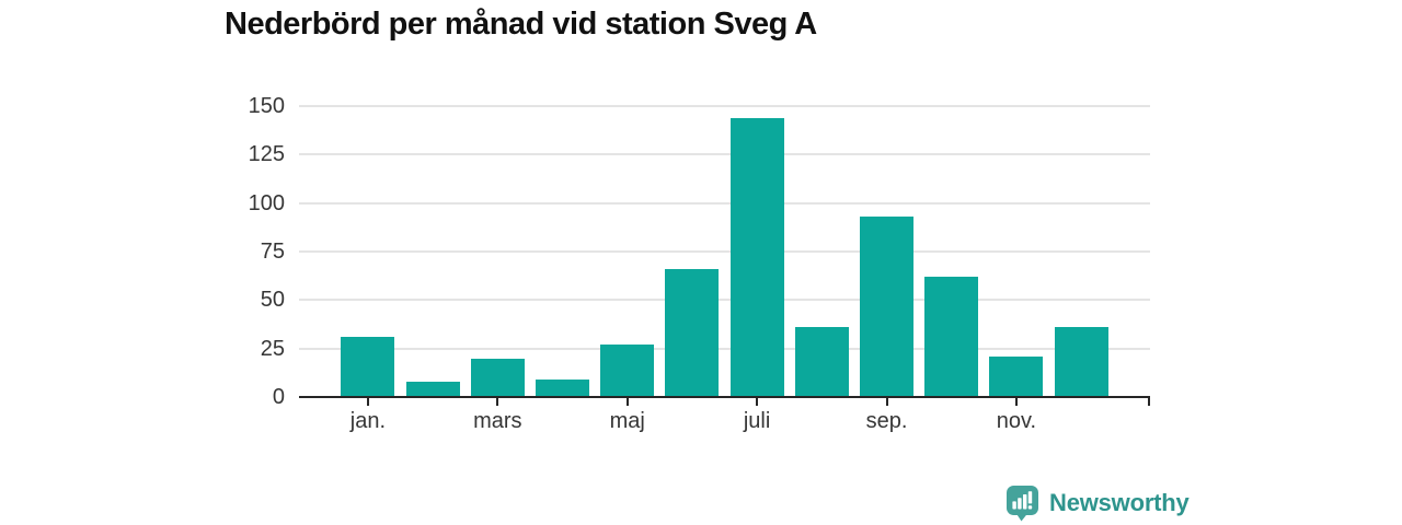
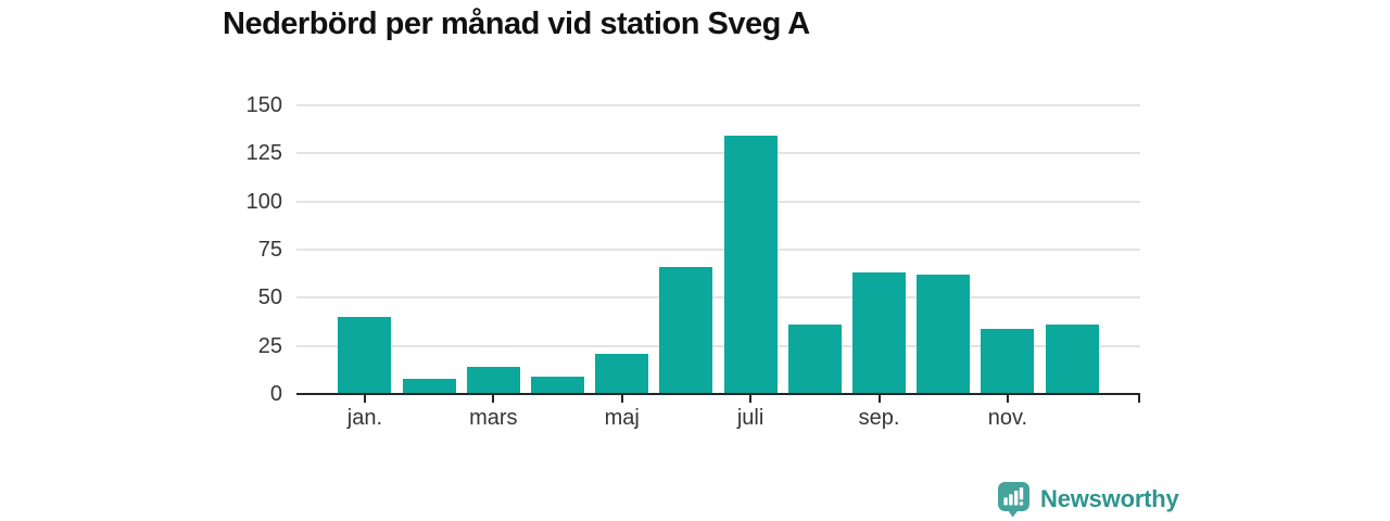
jan.: 31 -> 40
mars: 20 -> 14
maj: 27 -> 21
juli: 144 -> 134
sep.: 93 -> 63
nov.: 21 -> 34
